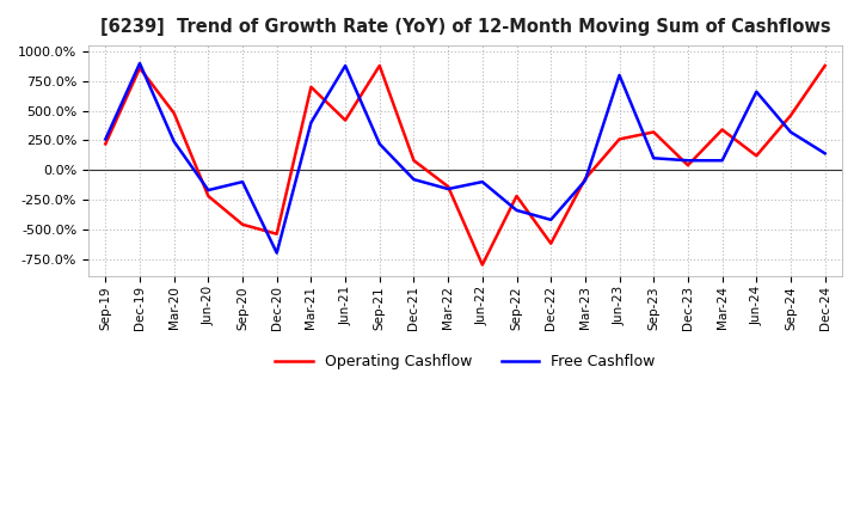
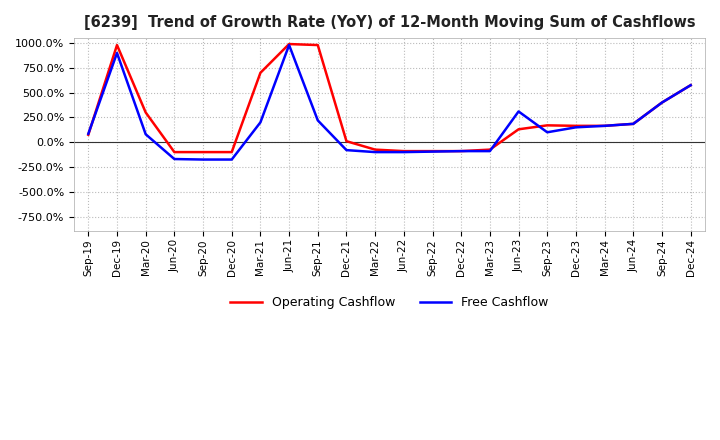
Operating Cashflow/Sep-19: 220% -> 80%
Free Cashflow/Sep-19: 260% -> 80%
Operating Cashflow/Dec-19: 860% -> 980%
Operating Cashflow/Mar-20: 480% -> 300%
Free Cashflow/Mar-20: 240% -> 80%
Operating Cashflow/Jun-20: -220% -> -100%
Operating Cashflow/Sep-20: -460% -> -100%
Free Cashflow/Sep-20: -100% -> -180%
Operating Cashflow/Dec-20: -540% -> -100%
Free Cashflow/Dec-20: -700% -> -180%
Free Cashflow/Mar-21: 400% -> 200%
Operating Cashflow/Jun-21: 420% -> 990%
Free Cashflow/Jun-21: 880% -> 980%
Operating Cashflow/Sep-21: 880% -> 980%
Operating Cashflow/Dec-21: 80% -> 10%
Operating Cashflow/Mar-22: -140% -> -80%
Free Cashflow/Mar-22: -160% -> -100%
Operating Cashflow/Jun-22: -800% -> -90%
Operating Cashflow/Sep-22: -220% -> -90%
Free Cashflow/Sep-22: -340% -> -100%
Operating Cashflow/Dec-22: -620% -> -90%
Free Cashflow/Dec-22: -420% -> -90%
Operating Cashflow/Jun-23: 260% -> 130%
Free Cashflow/Jun-23: 800% -> 310%
Operating Cashflow/Sep-23: 320% -> 170%
Operating Cashflow/Dec-23: 40% -> 160%
Free Cashflow/Dec-23: 80% -> 150%
Operating Cashflow/Mar-24: 340% -> 160%
Free Cashflow/Mar-24: 80% -> 160%
Operating Cashflow/Jun-24: 120% -> 180%
Free Cashflow/Jun-24: 660% -> 180%
Operating Cashflow/Sep-24: 460% -> 400%
Free Cashflow/Sep-24: 320% -> 400%
Operating Cashflow/Dec-24: 880% -> 580%
Free Cashflow/Dec-24: 140% -> 580%
